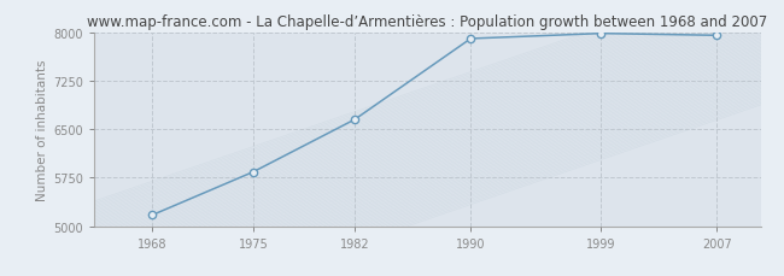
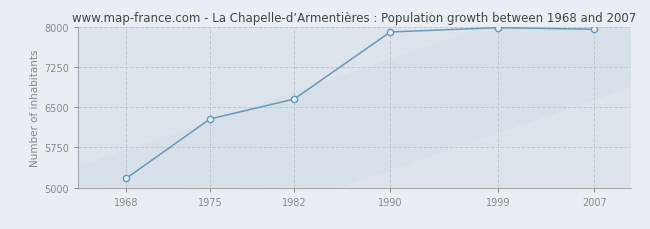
1975: 5840 -> 6280
